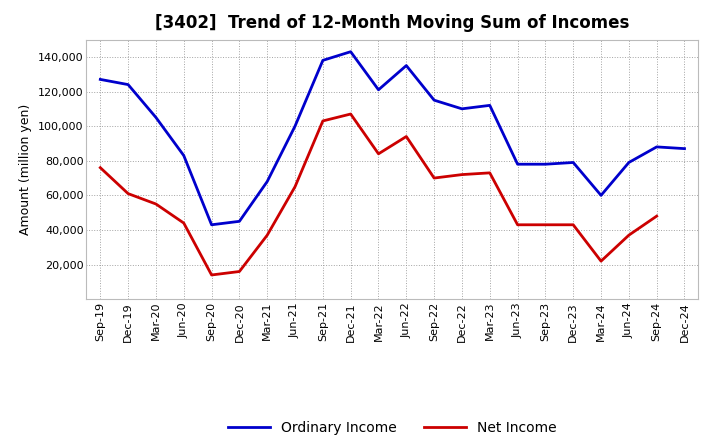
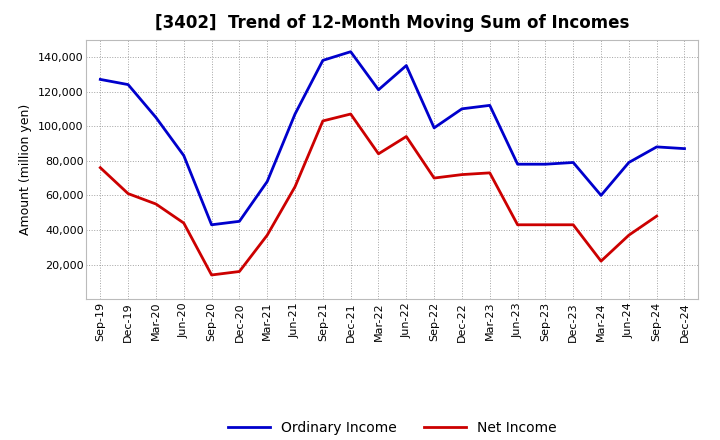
Ordinary Income/Jun-21: 100,000 -> 107,000
Ordinary Income/Sep-22: 115,000 -> 99,000
